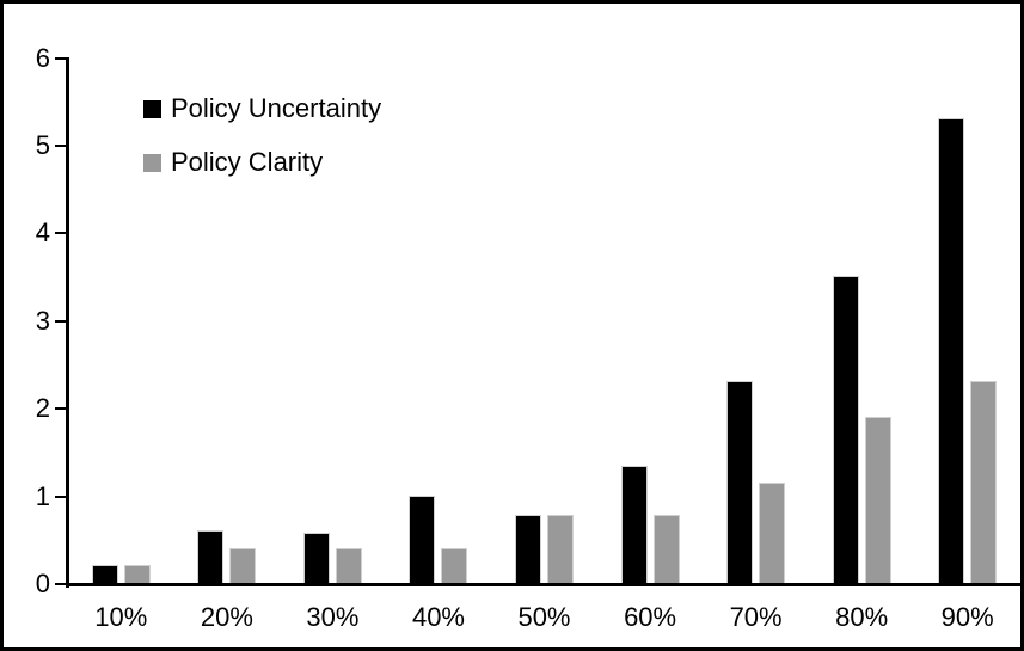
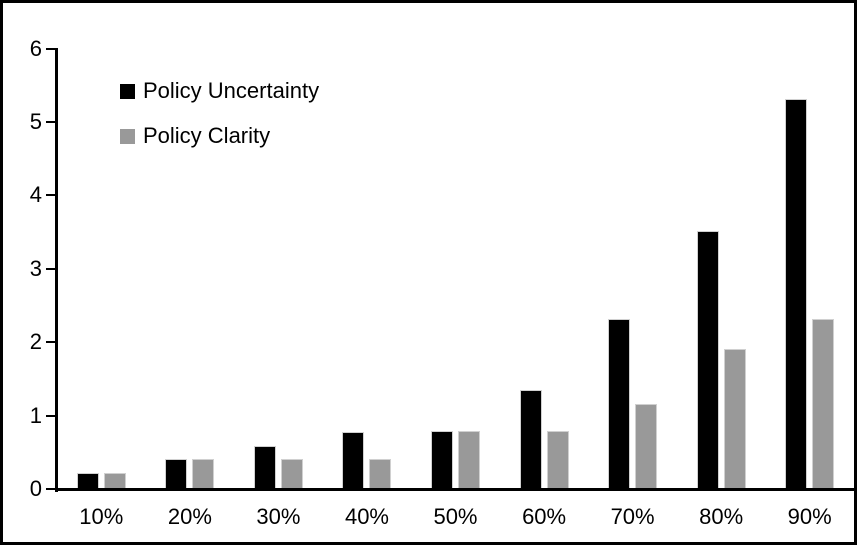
Policy Uncertainty/20%: 0.6 -> 0.4
Policy Uncertainty/40%: 1.0 -> 0.8
